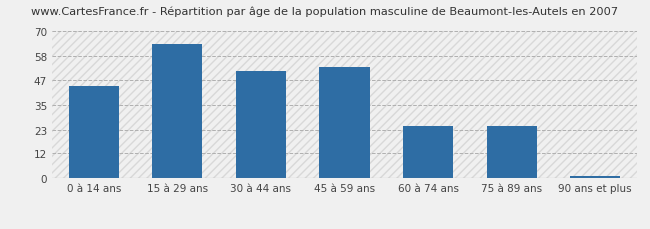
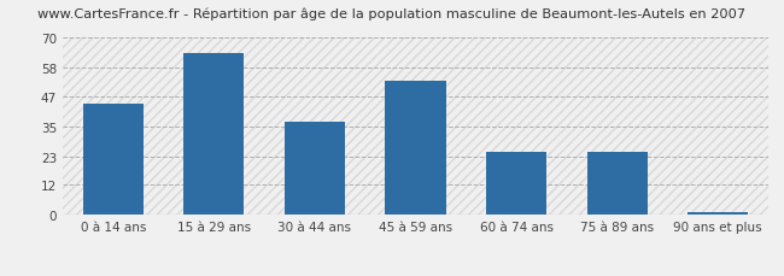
30 à 44 ans: 51 -> 37
